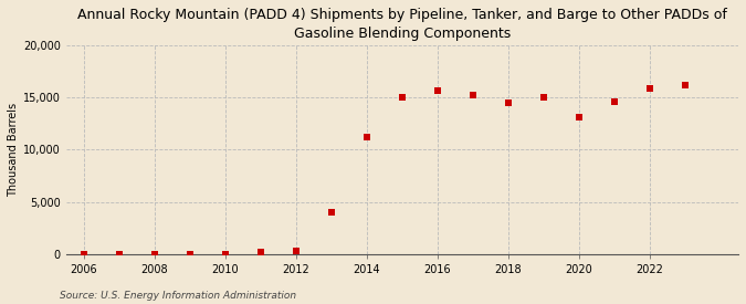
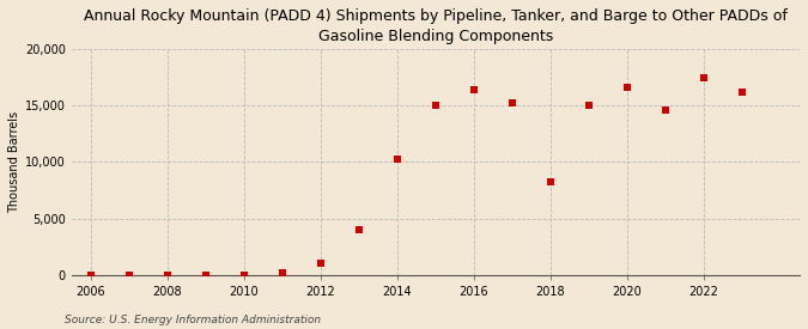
2012: 300 -> 1,000
2014: 11,200 -> 10,200
2016: 15,700 -> 16,400
2018: 14,500 -> 8,200
2020: 13,100 -> 16,600
2022: 15,900 -> 17,400
